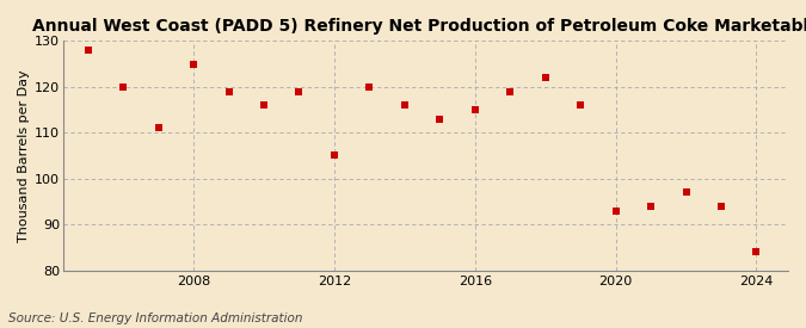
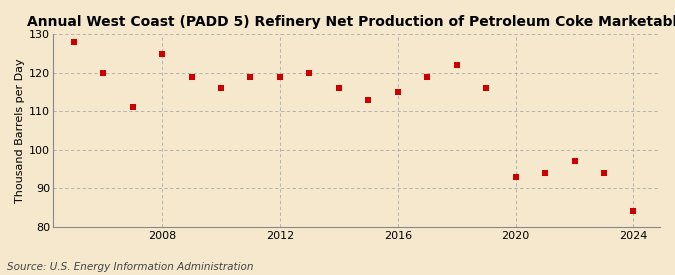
2012: 105 -> 119
